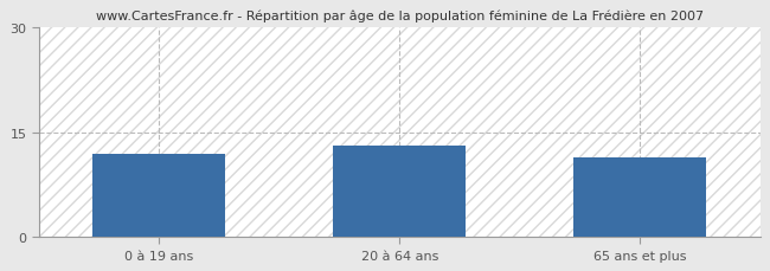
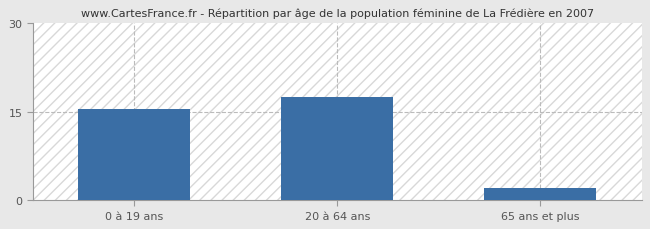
0 à 19 ans: 11.8 -> 15.5
20 à 64 ans: 13.0 -> 17.5
65 ans et plus: 11.4 -> 2.0
